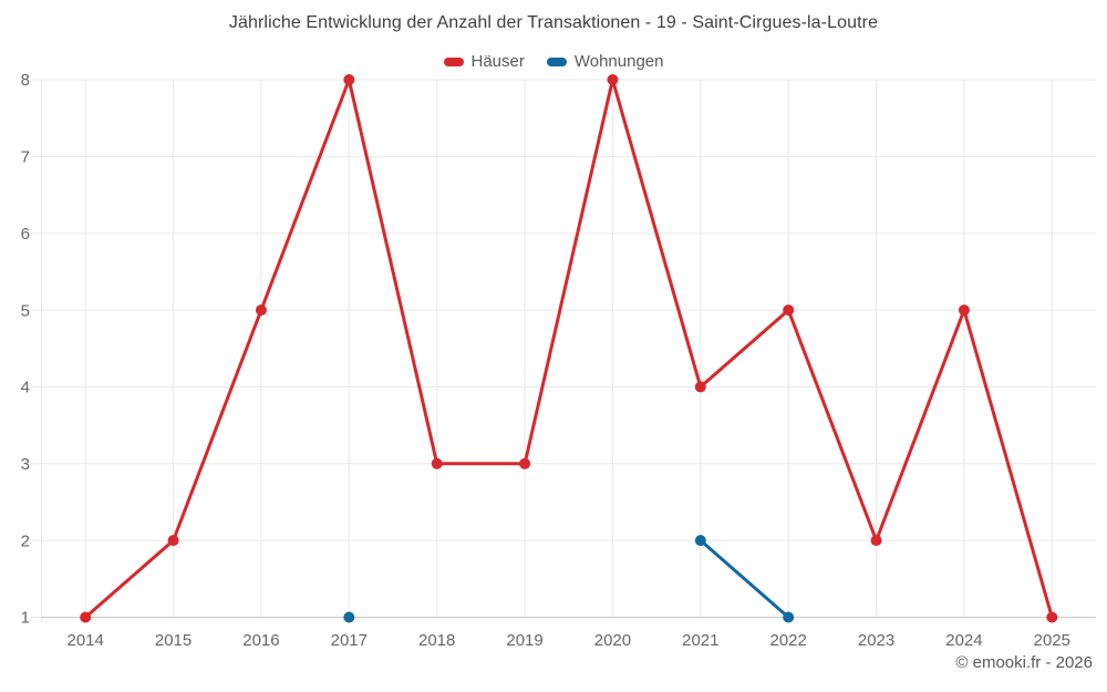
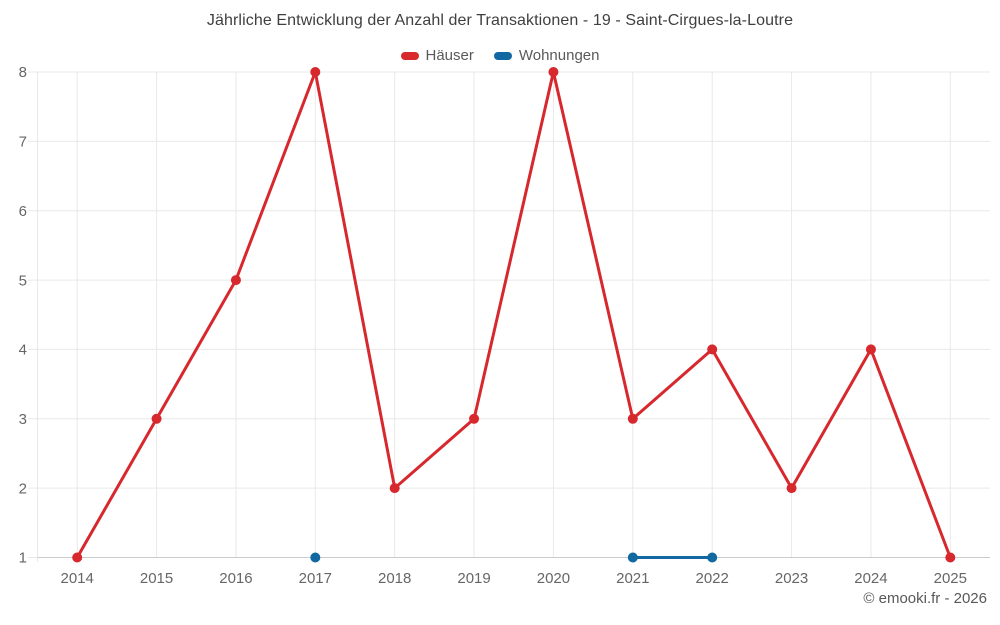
Häuser/2015: 2 -> 3
Häuser/2018: 3 -> 2
Häuser/2021: 4 -> 3
Wohnungen/2021: 2 -> 1
Häuser/2022: 5 -> 4
Häuser/2024: 5 -> 4
